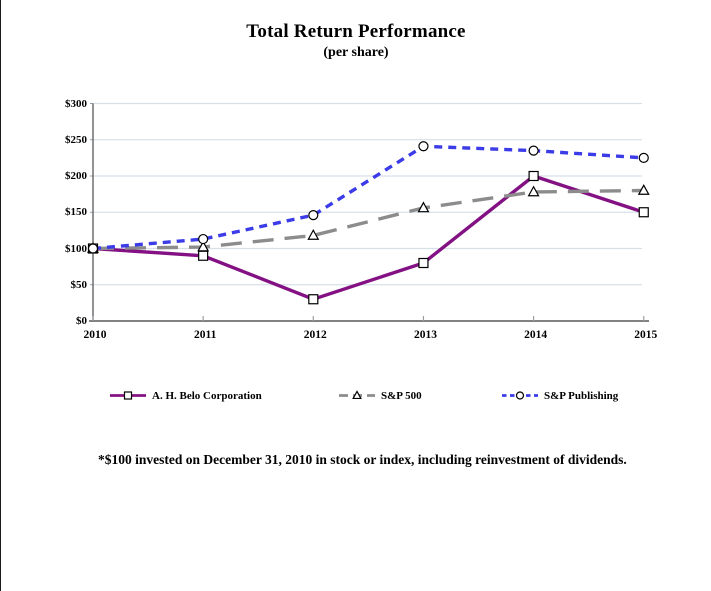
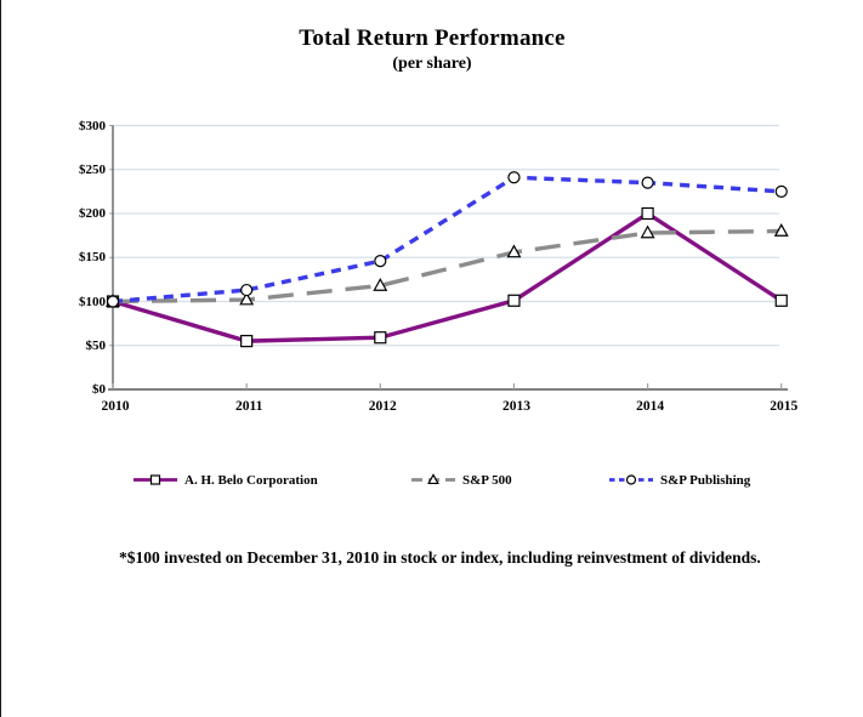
A. H. Belo Corporation/2011: $90 -> $60
A. H. Belo Corporation/2012: $30 -> $60
A. H. Belo Corporation/2013: $80 -> $100
A. H. Belo Corporation/2015: $150 -> $100
